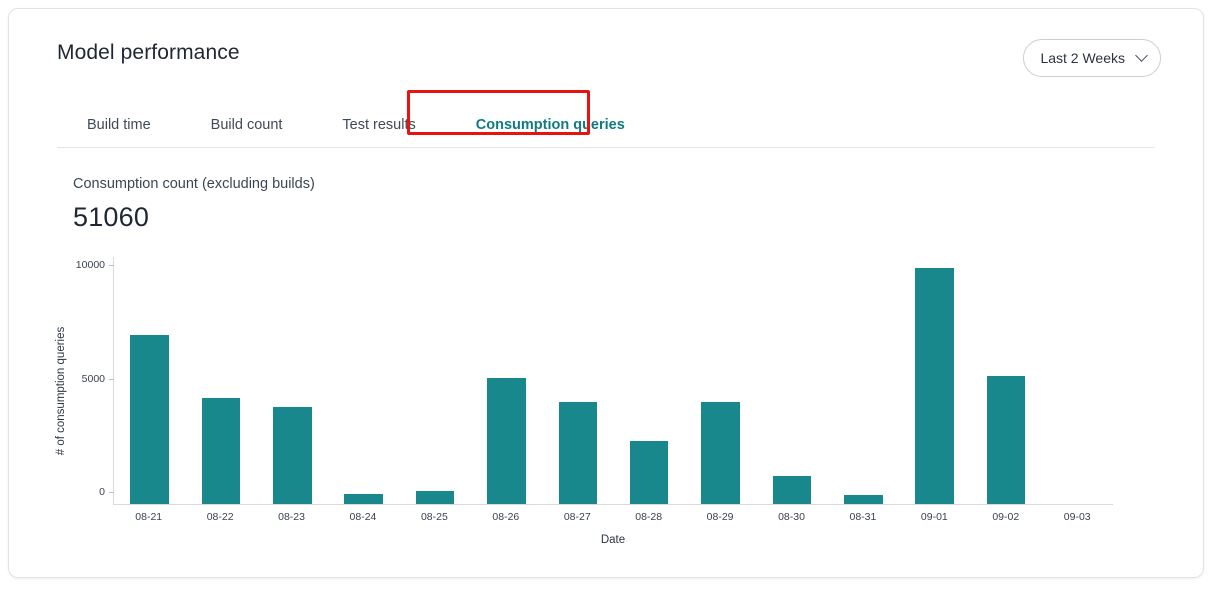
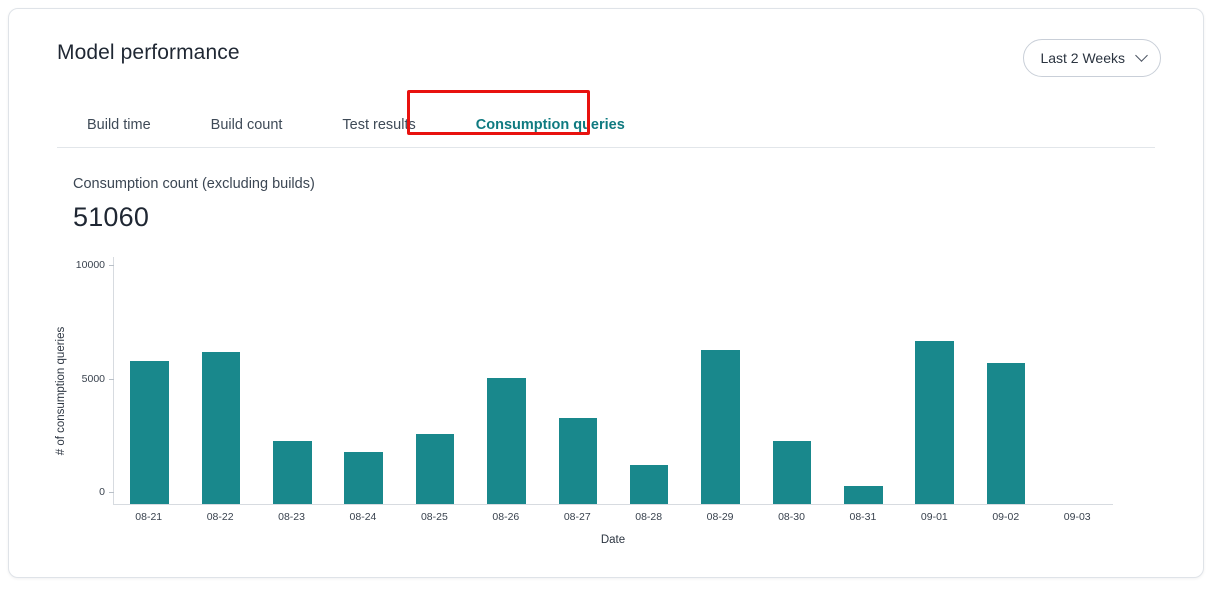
08-21: 7400 -> 6300
08-22: 4700 -> 6700
08-23: 4300 -> 2800
08-24: 500 -> 2300
08-25: 600 -> 3100
08-27: 4500 -> 3800
08-28: 2800 -> 1700
08-29: 4500 -> 6800
08-30: 1200 -> 2800
08-31: 400 -> 800
09-01: 10400 -> 7200
09-02: 5600 -> 6200
